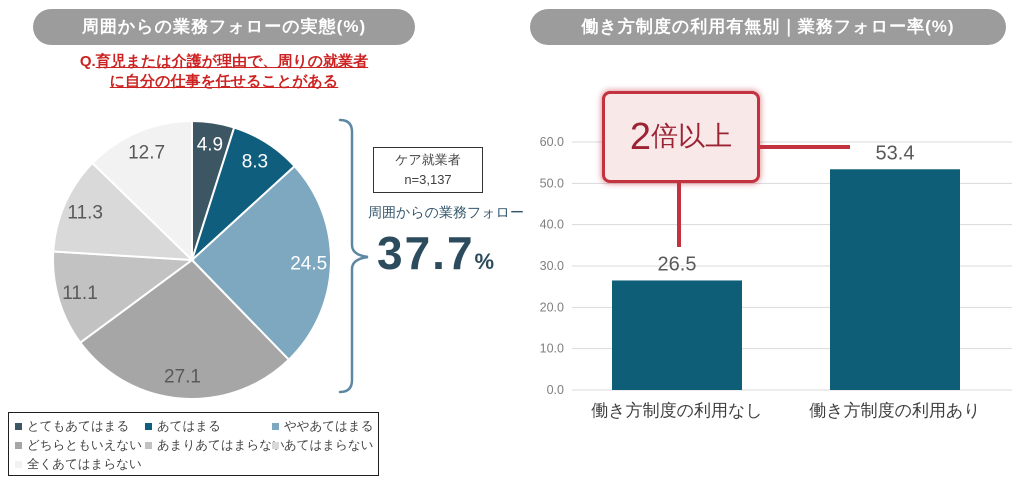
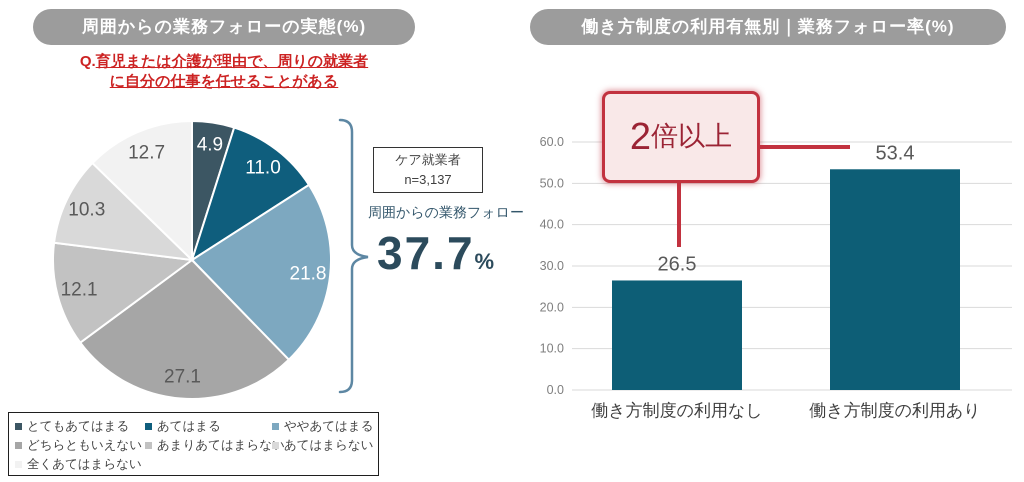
周囲からの業務フォローの実態(%)/あてはまる: 8.3 -> 11.0
周囲からの業務フォローの実態(%)/ややあてはまる: 24.5 -> 21.8
周囲からの業務フォローの実態(%)/あまりあてはまらない: 11.1 -> 12.1
周囲からの業務フォローの実態(%)/あてはまらない: 11.3 -> 10.3
